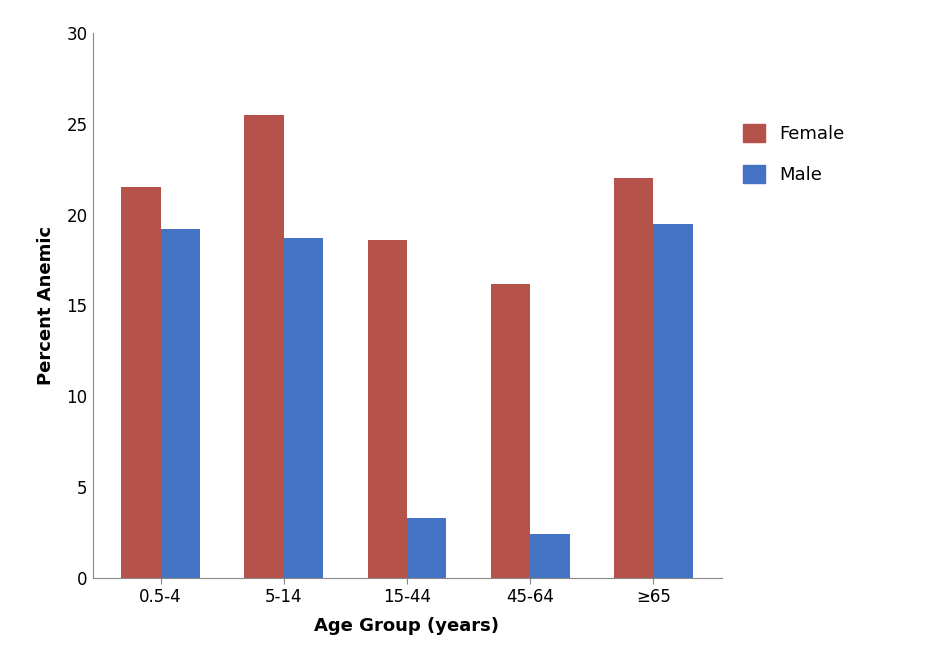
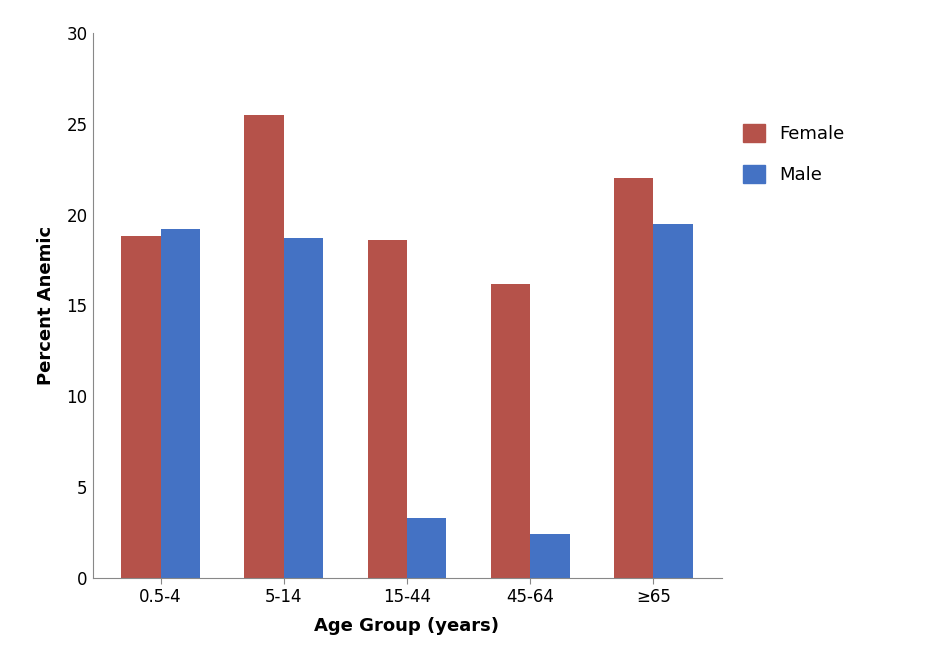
Female/0.5-4: 21.5 -> 18.8
